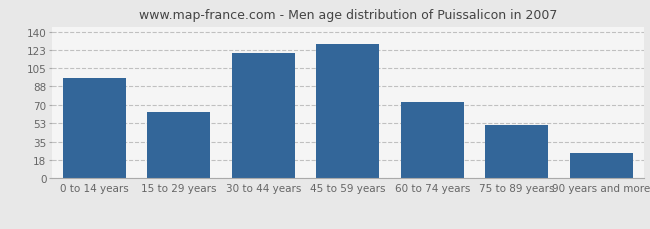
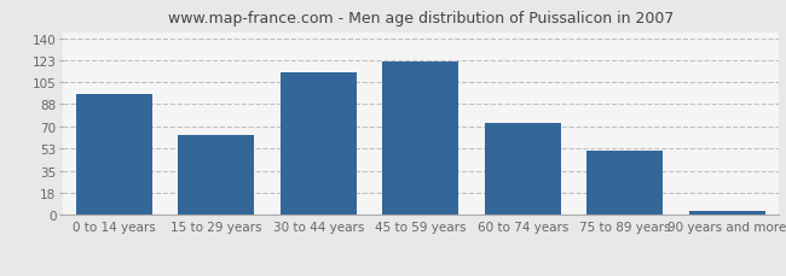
30 to 44 years: 120 -> 113
45 to 59 years: 128 -> 122
90 years and more: 24 -> 3
